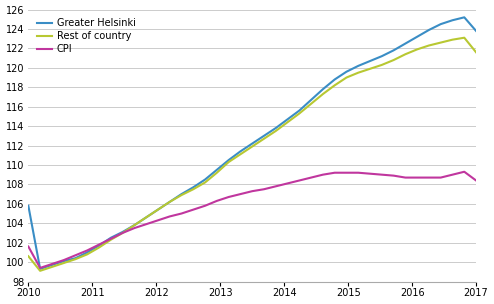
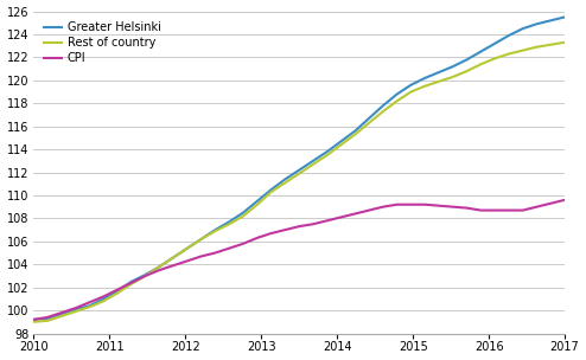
Greater Helsinki/2010: 105.8 -> 99.2
Rest of country/2010: 100.6 -> 99.0
CPI/2010: 101.6 -> 99.2
Greater Helsinki/2017: 123.8 -> 125.5
Rest of country/2017: 121.6 -> 123.3
CPI/2017: 108.4 -> 109.6
